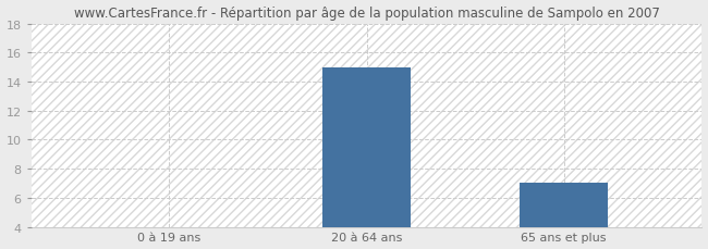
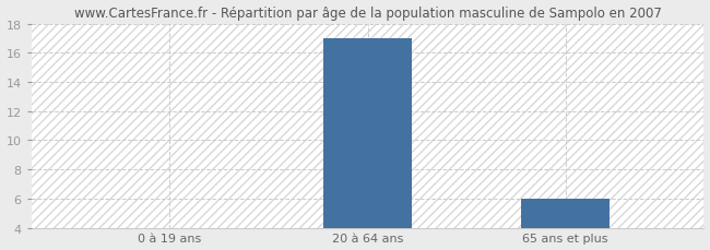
20 à 64 ans: 15 -> 17
65 ans et plus: 7 -> 6
